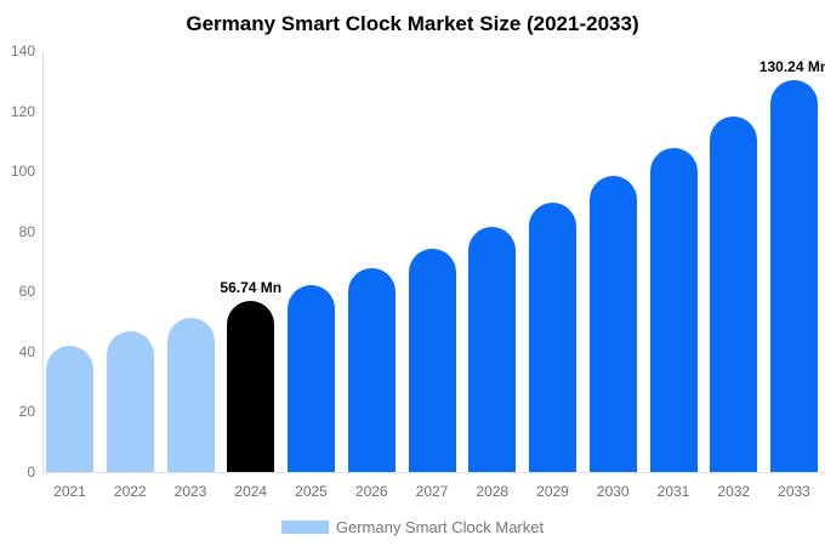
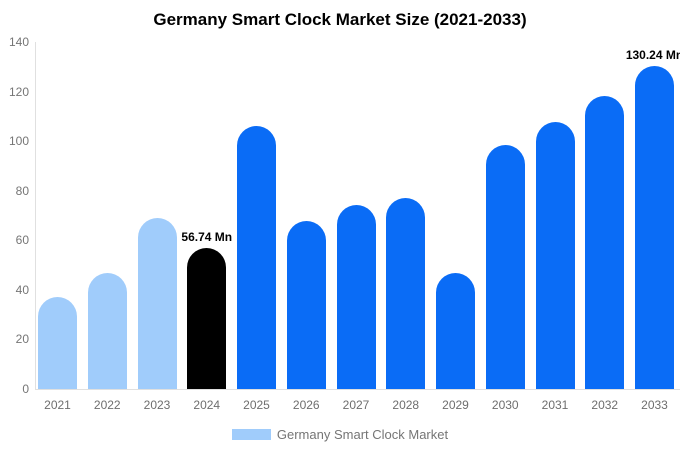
2021: 42 -> 37
2023: 51 -> 69
2025: 62 -> 106
2028: 82 -> 77
2029: 90 -> 47
